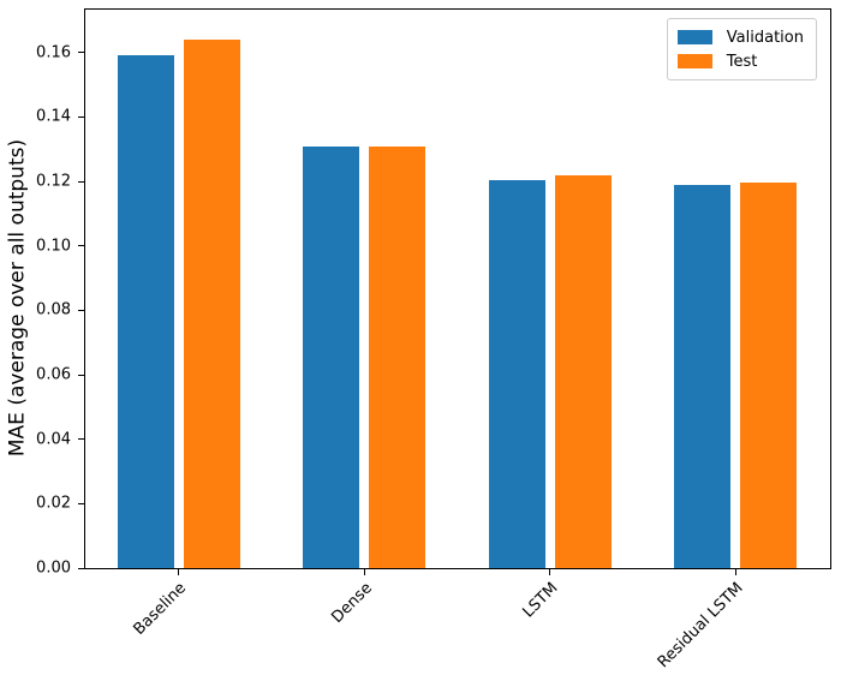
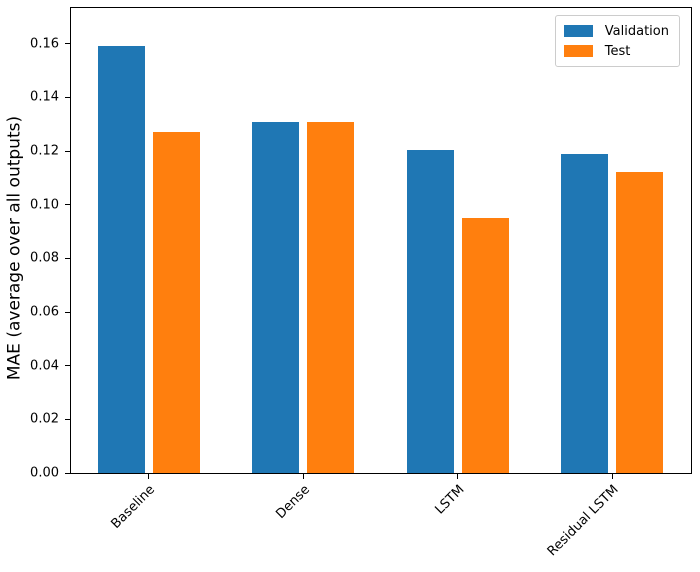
Test/Baseline: 0.164 -> 0.127
Test/LSTM: 0.122 -> 0.095
Test/Residual LSTM: 0.120 -> 0.112
